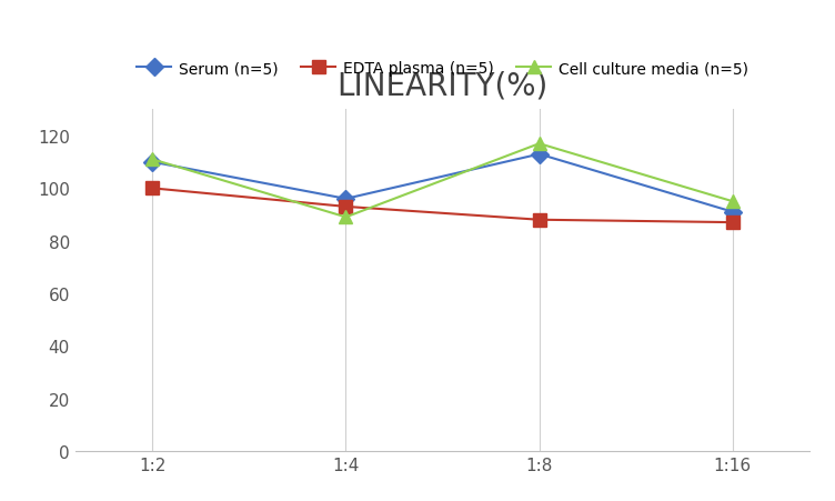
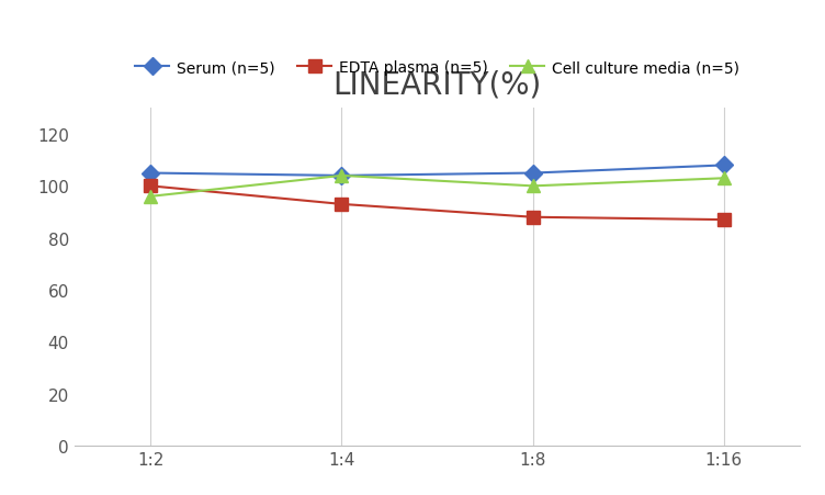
Serum (n=5)/1:2: 110 -> 105
Cell culture media (n=5)/1:2: 111 -> 96
Serum (n=5)/1:4: 96 -> 104
Cell culture media (n=5)/1:4: 89 -> 104
Serum (n=5)/1:8: 113 -> 105
Cell culture media (n=5)/1:8: 117 -> 100
Serum (n=5)/1:16: 91 -> 108
Cell culture media (n=5)/1:16: 95 -> 103
